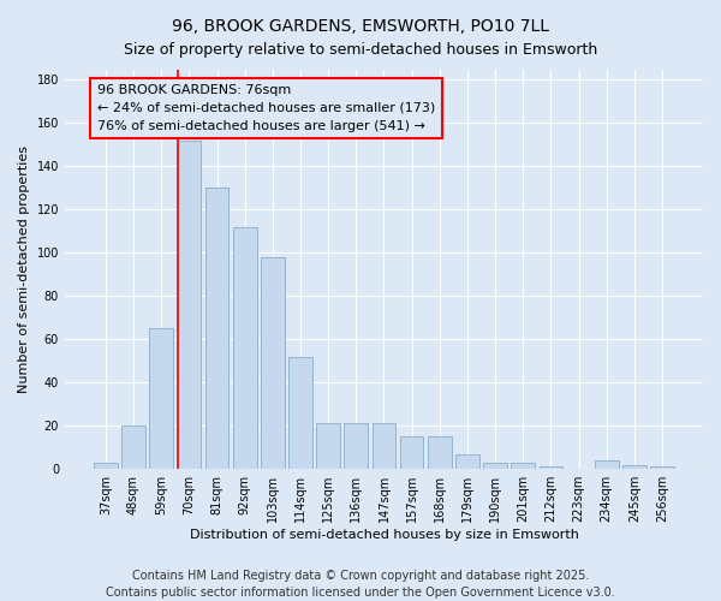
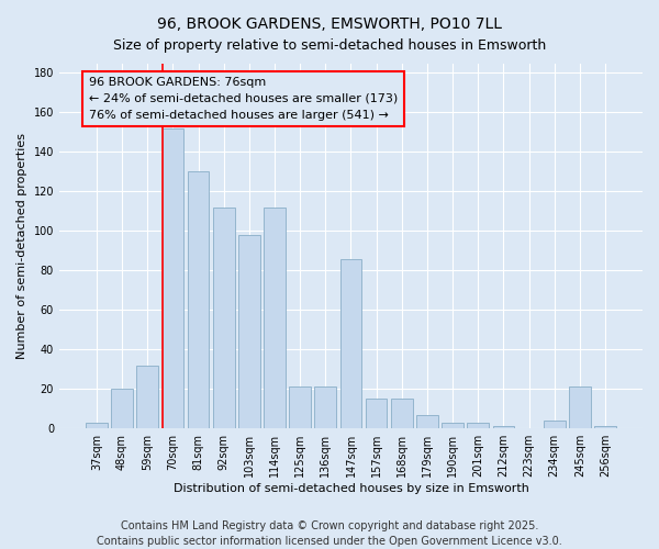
59sqm: 65 -> 32
114sqm: 52 -> 112
147sqm: 21 -> 86
245sqm: 2 -> 21
